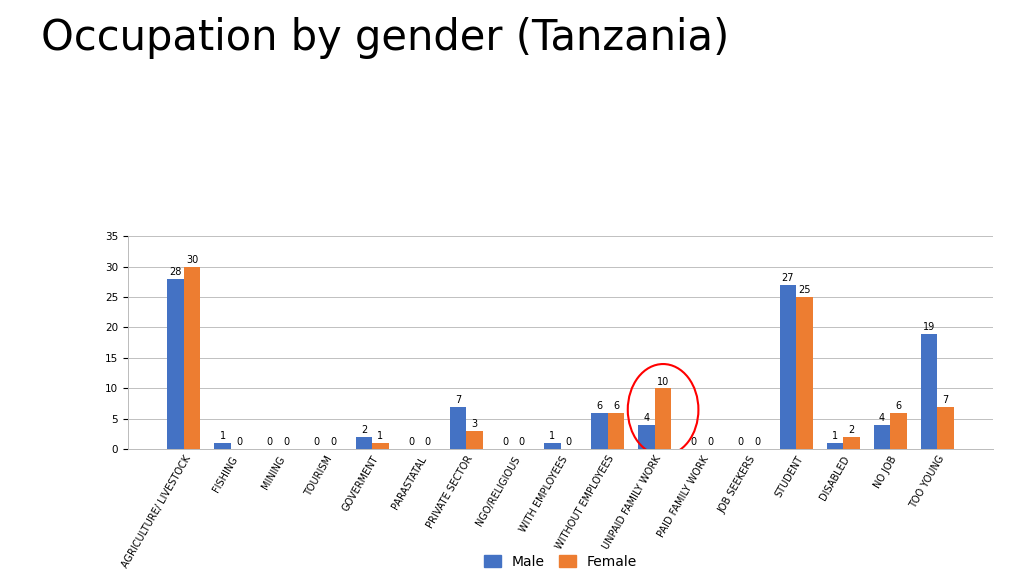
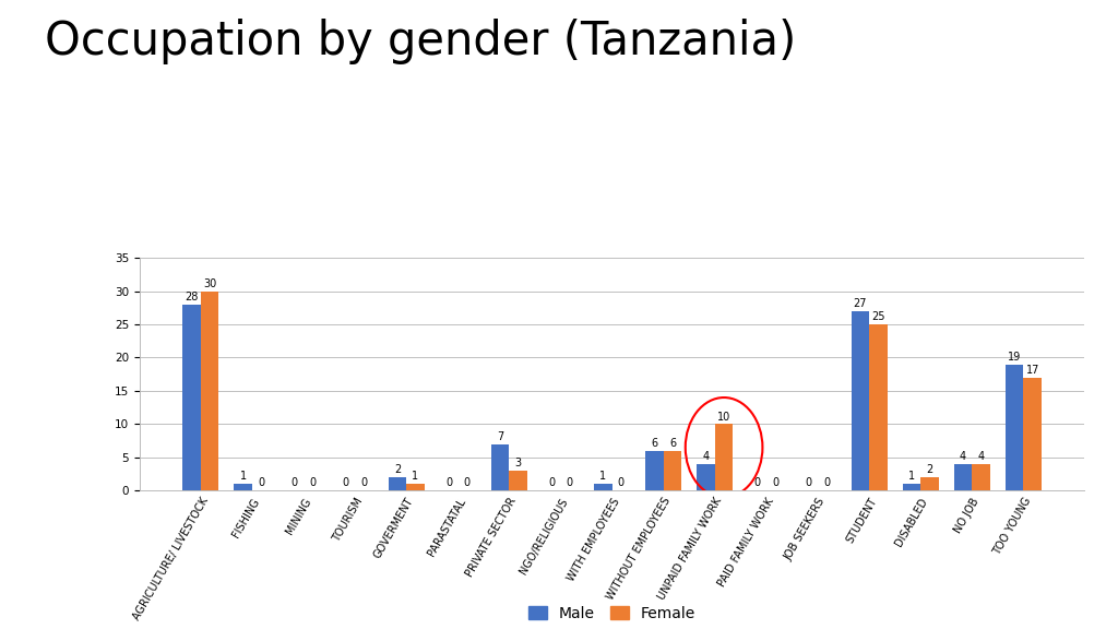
Female/NO JOB: 6 -> 4
Female/TOO YOUNG: 7 -> 17
